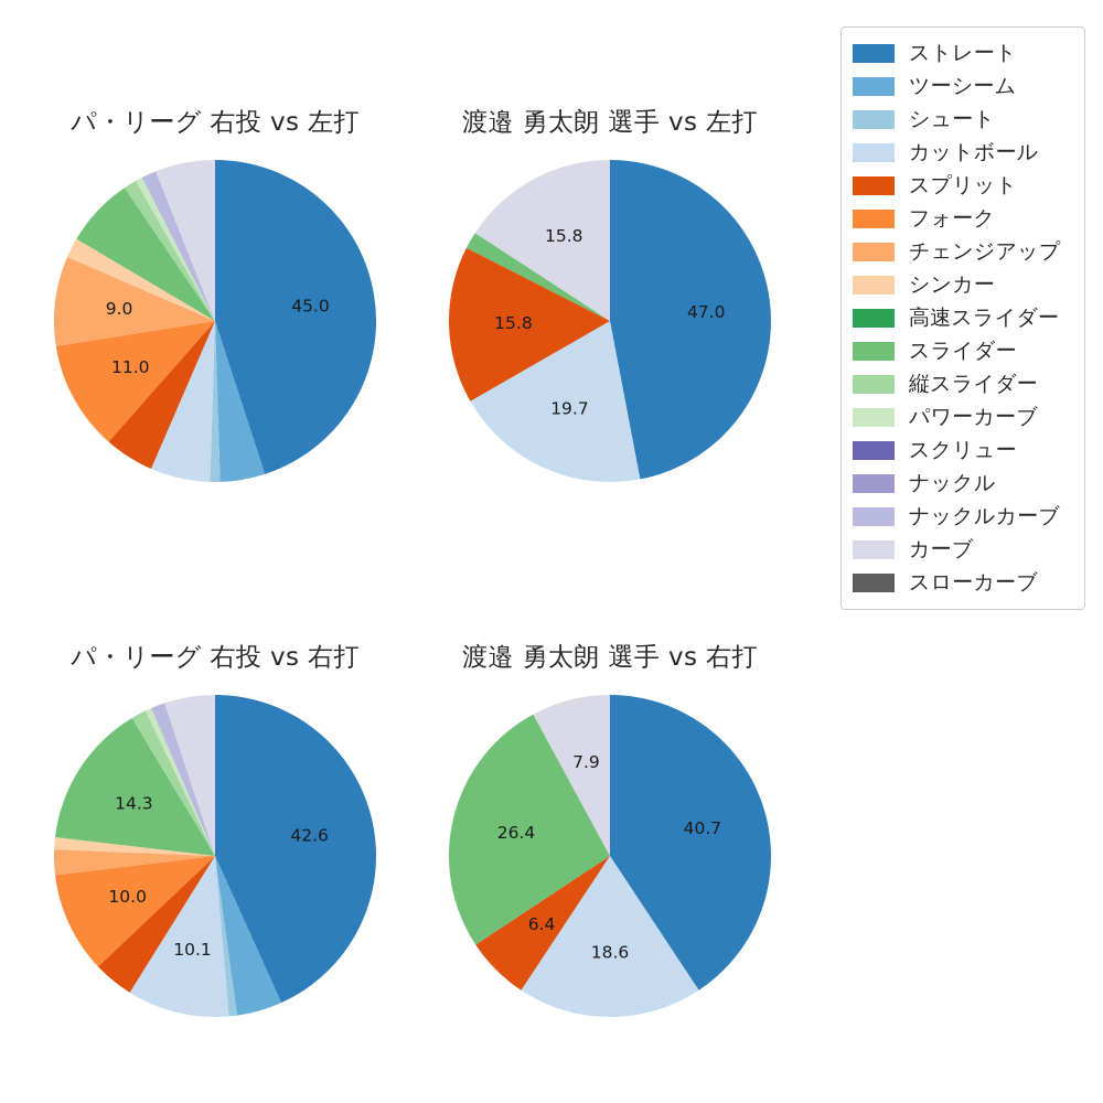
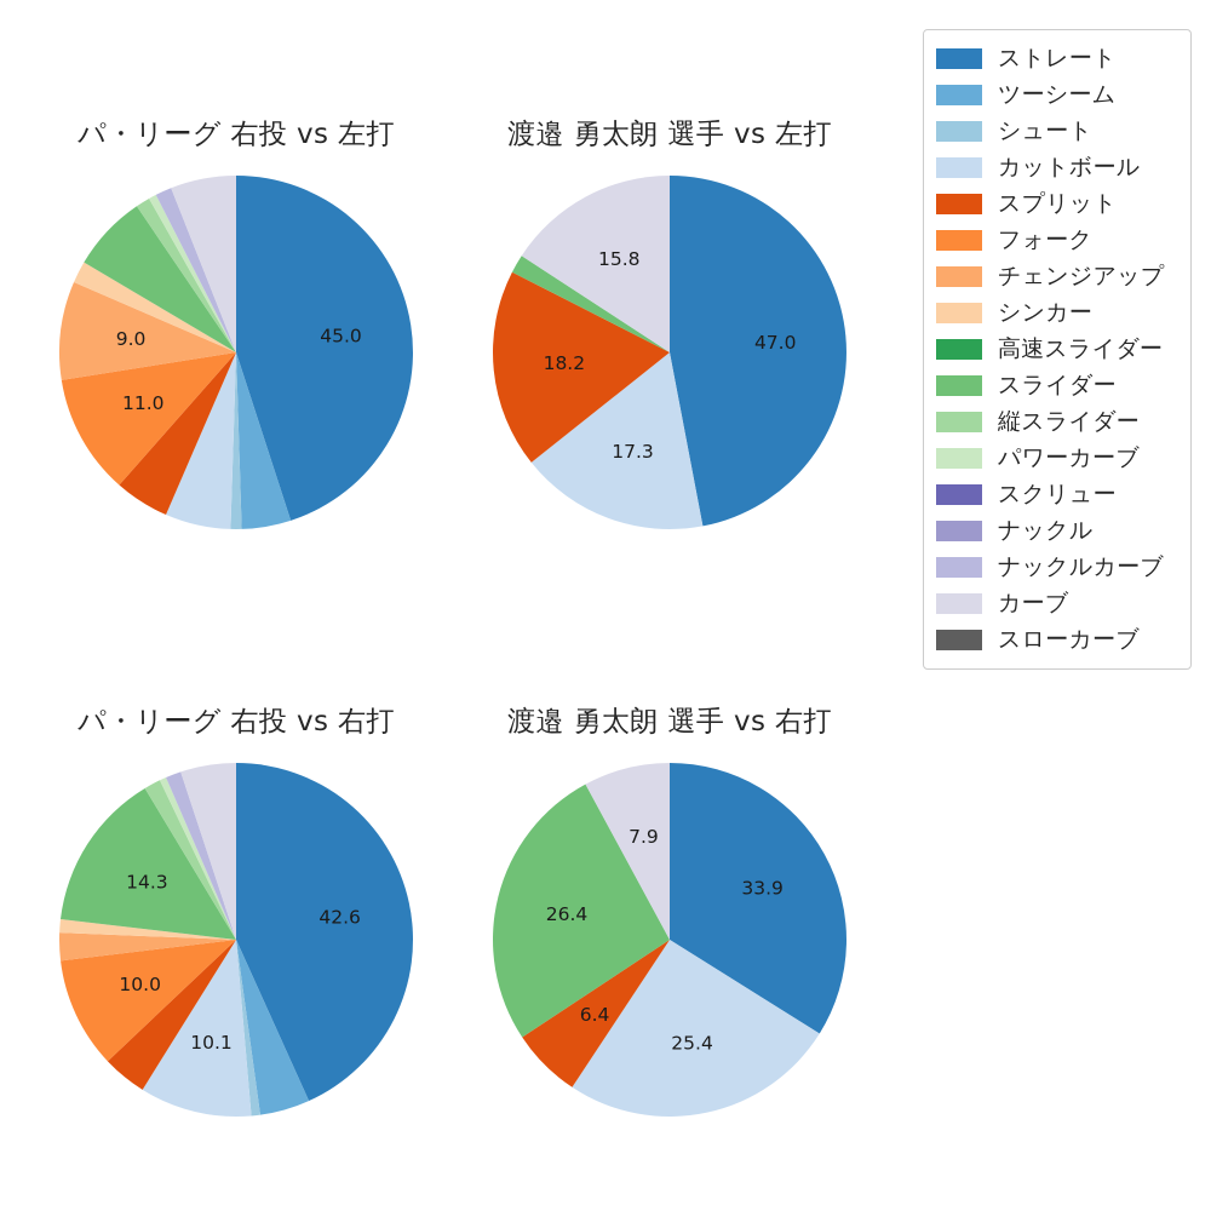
渡邉 勇太朗 選手 vs 左打/カットボール: 19.7 -> 17.3
渡邉 勇太朗 選手 vs 左打/スプリット: 15.8 -> 18.2
渡邉 勇太朗 選手 vs 右打/ストレート: 40.7 -> 33.9
渡邉 勇太朗 選手 vs 右打/カットボール: 18.6 -> 25.4
